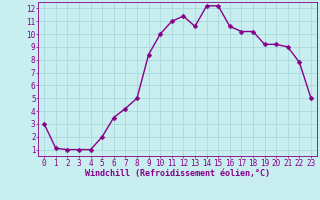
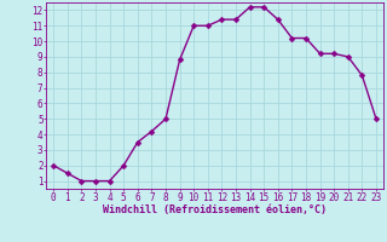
0: 3.0 -> 2.0
1: 1.1 -> 1.5
9: 8.4 -> 8.8
10: 10.0 -> 11.0
13: 10.6 -> 11.4
16: 10.6 -> 11.4
